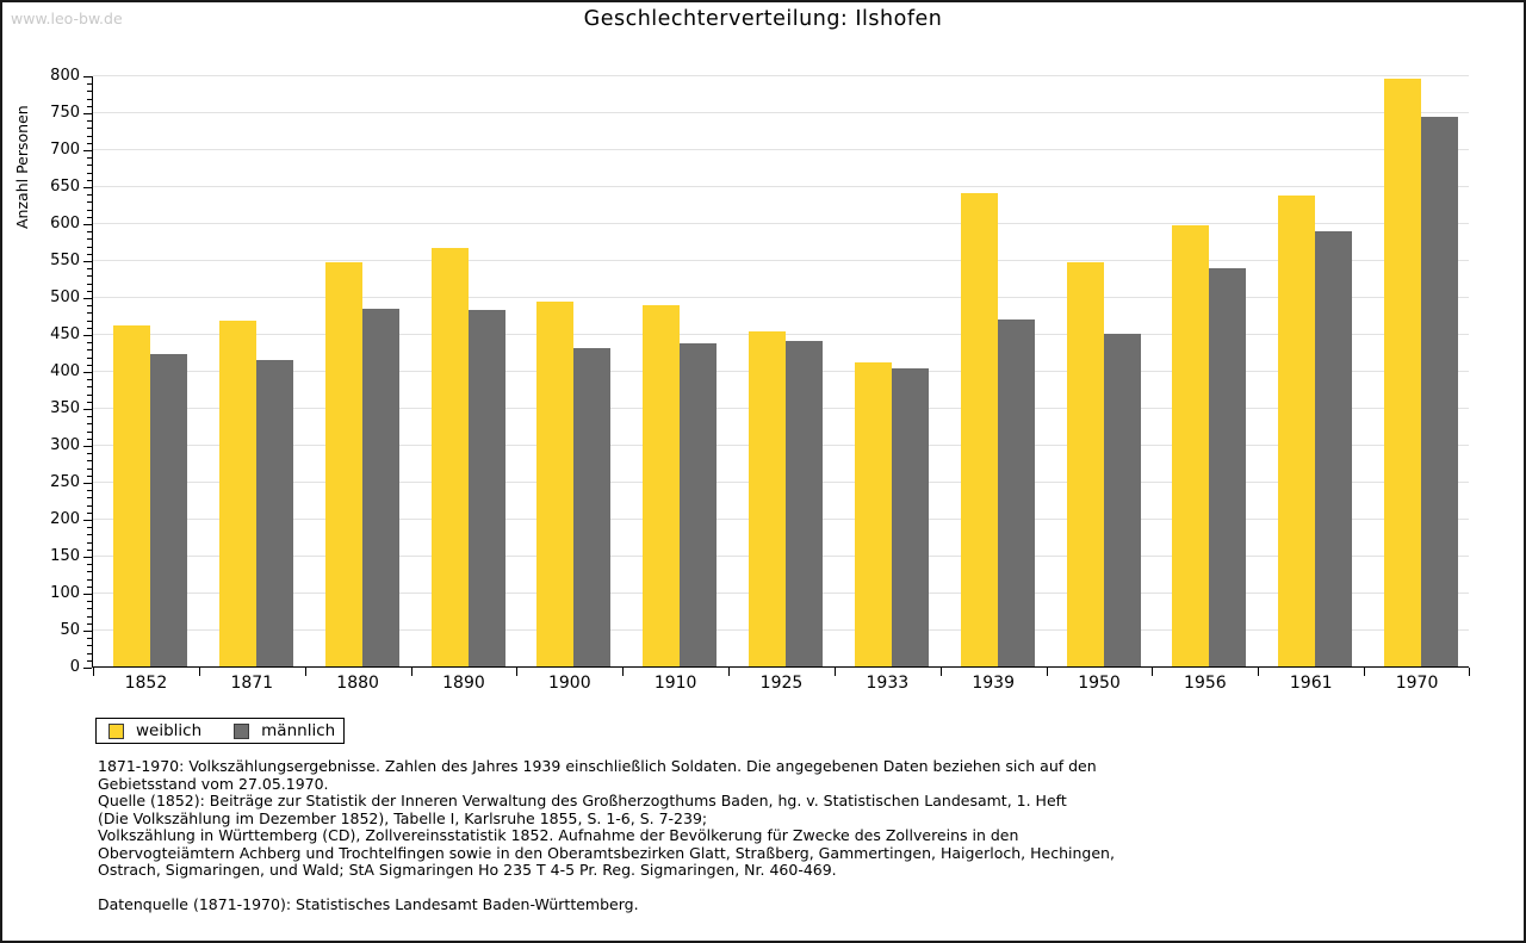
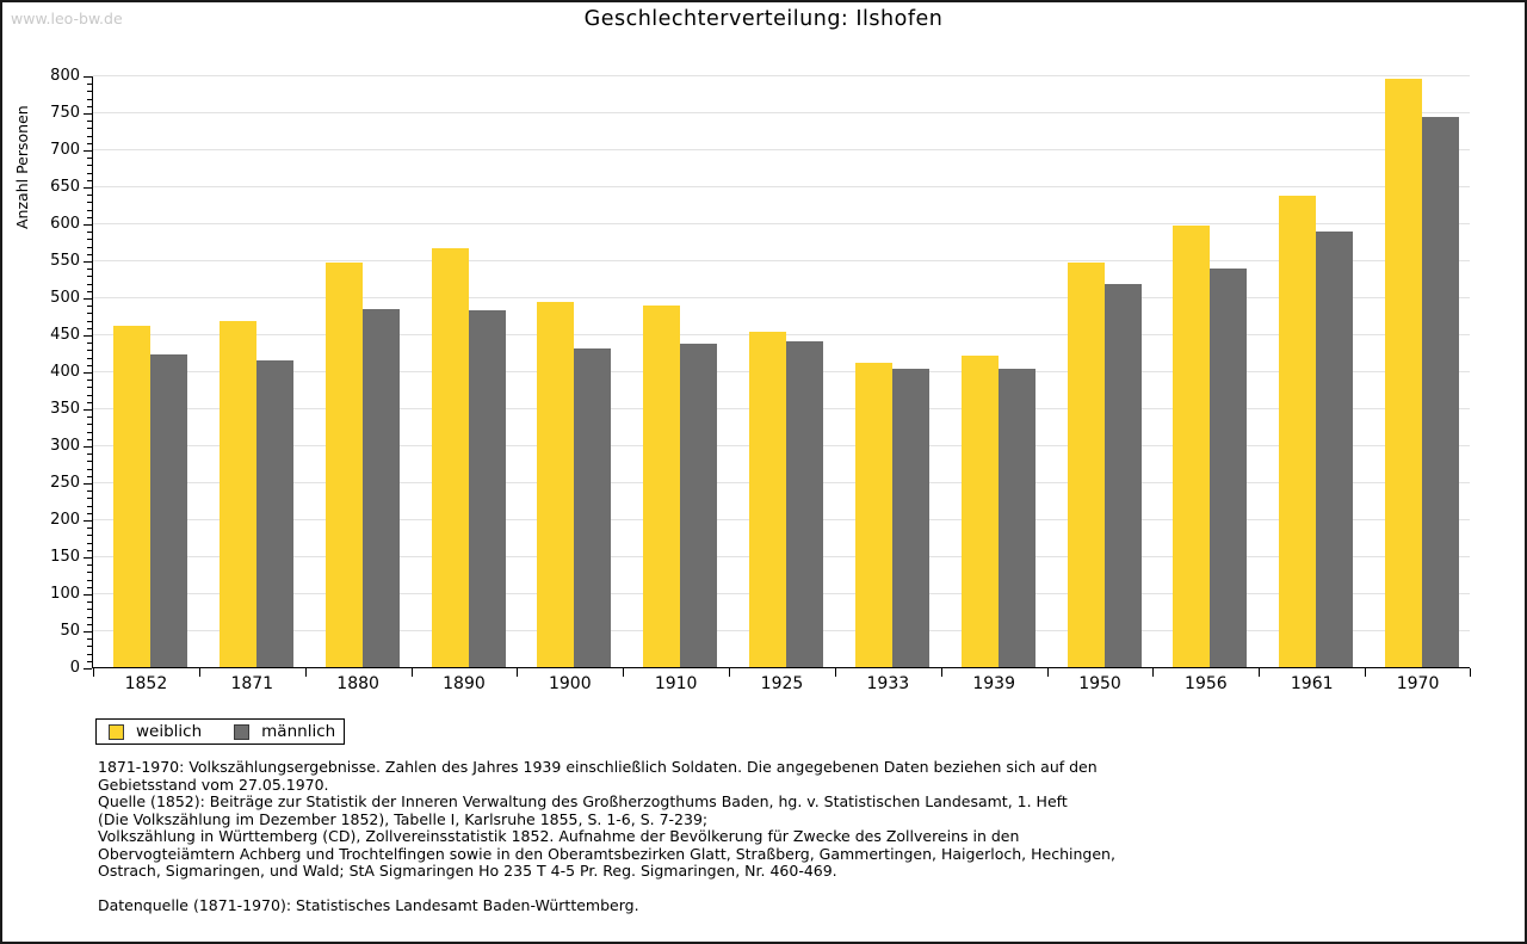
weiblich/1939: 640 -> 420
männlich/1939: 470 -> 400
männlich/1950: 450 -> 520
